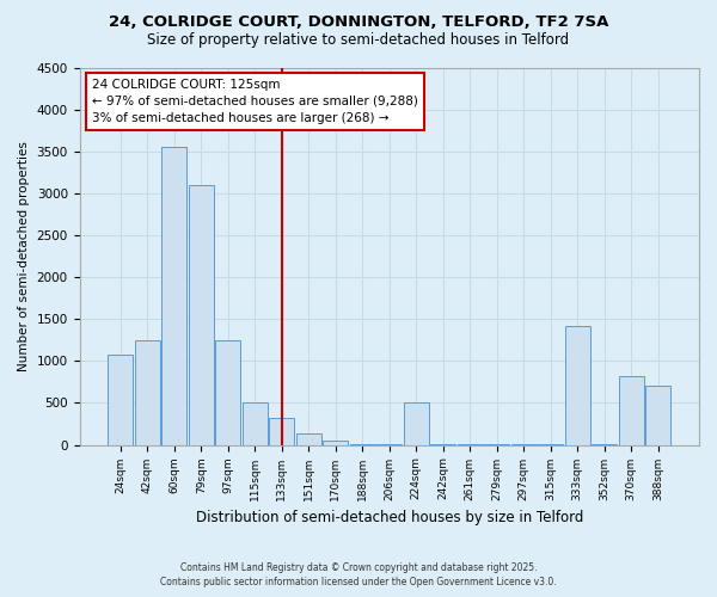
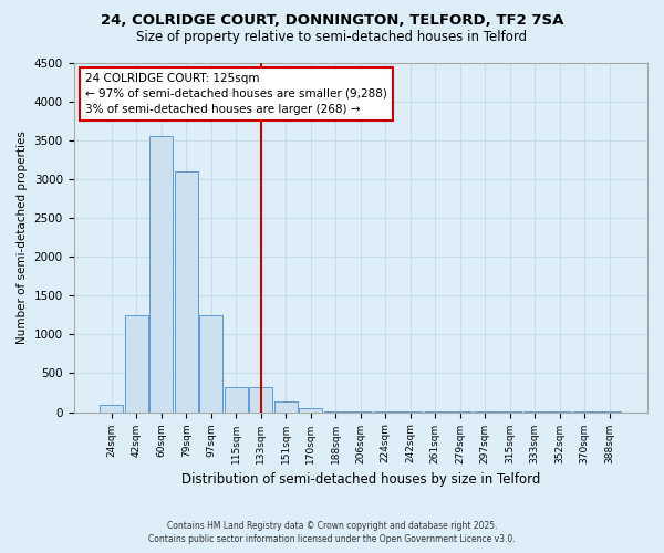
24sqm: 1080 -> 100
115sqm: 500 -> 320
224sqm: 500 -> 0
333sqm: 1420 -> 0
370sqm: 820 -> 0
388sqm: 700 -> 0
